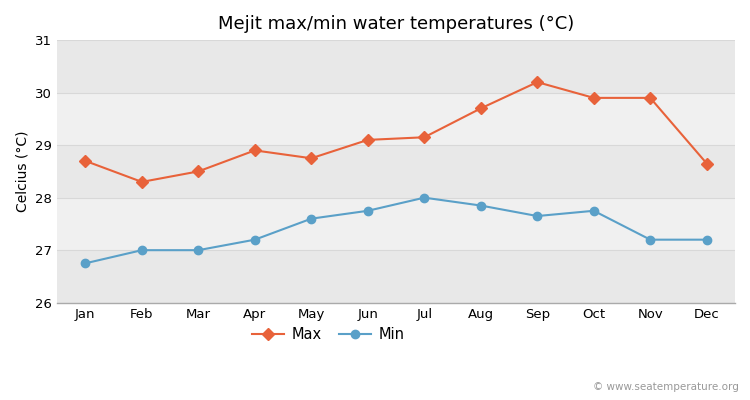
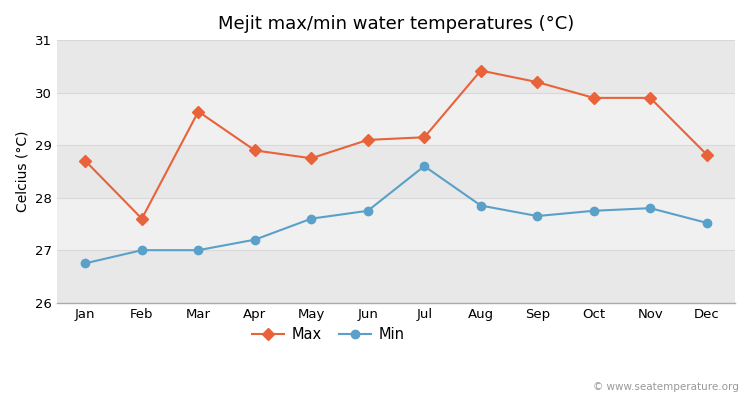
Max/Feb: 28.30 -> 27.60
Max/Mar: 28.50 -> 29.64
Min/Jul: 28.00 -> 28.60
Max/Aug: 29.70 -> 30.42
Min/Nov: 27.20 -> 27.80
Max/Dec: 28.65 -> 28.82
Min/Dec: 27.20 -> 27.52
